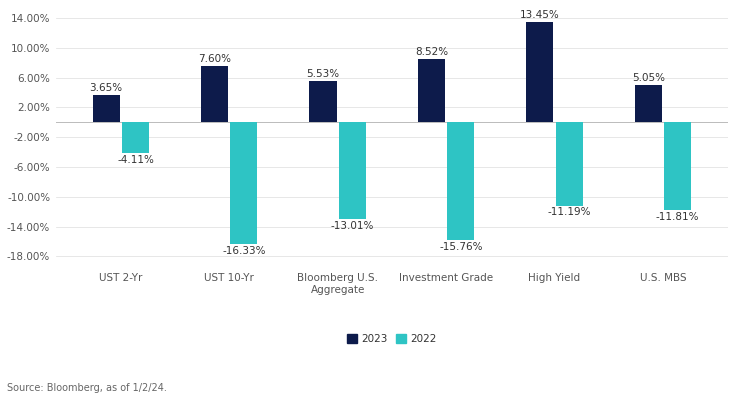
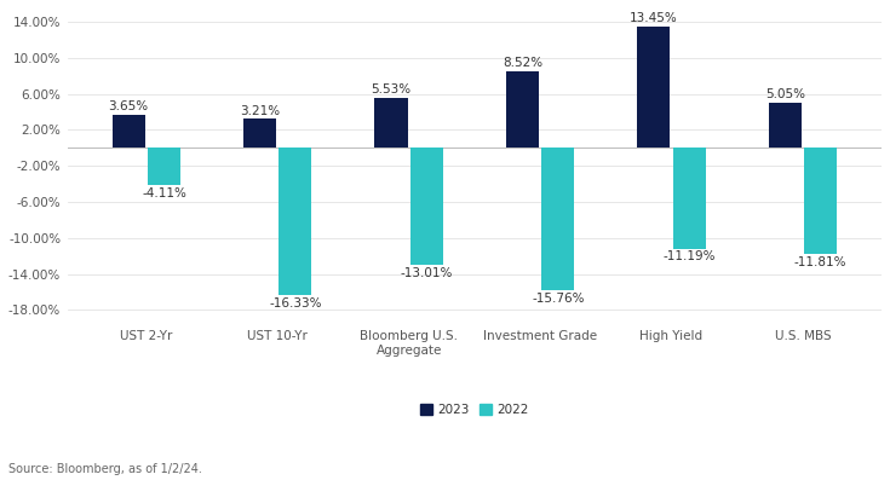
2023/UST 10-Yr: 7.60% -> 3.21%
